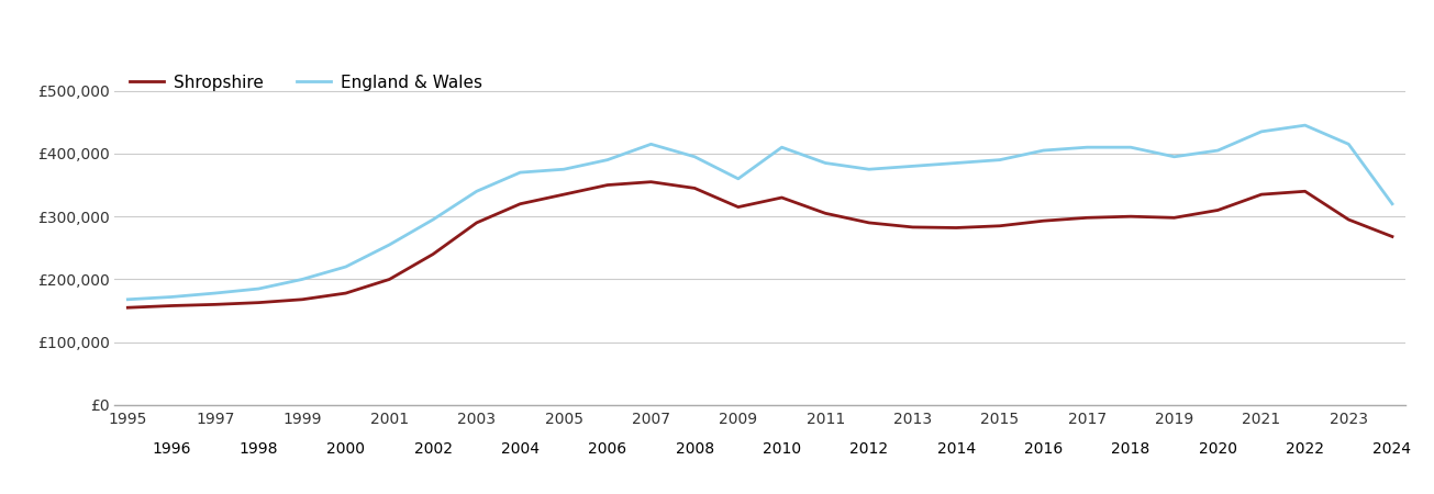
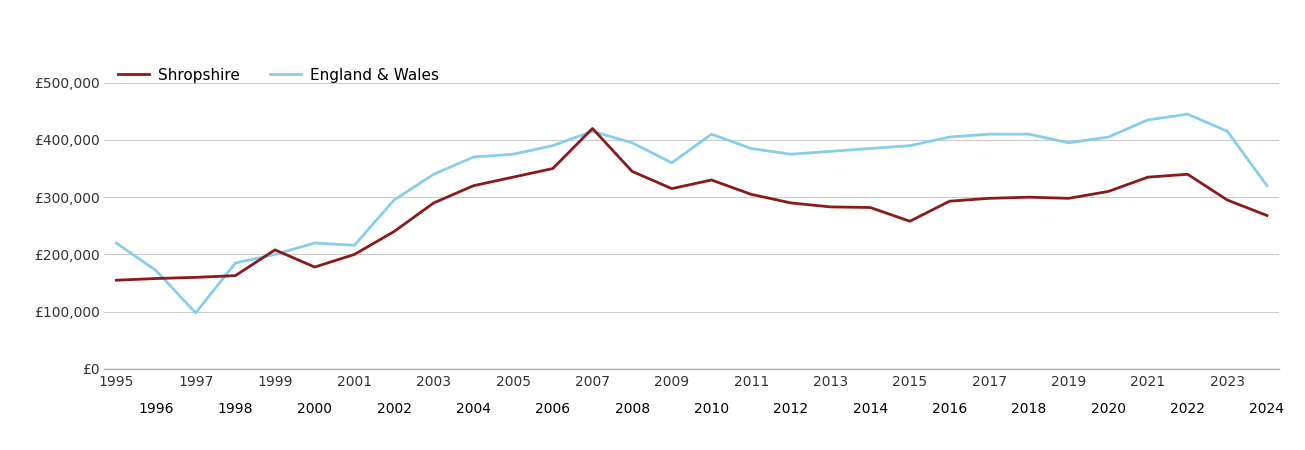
England & Wales/1995: £168,000 -> £220,000
England & Wales/1997: £178,000 -> £98,000
Shropshire/1999: £168,000 -> £208,000
England & Wales/2001: £255,000 -> £216,000
Shropshire/2007: £355,000 -> £420,000
Shropshire/2015: £285,000 -> £258,000
